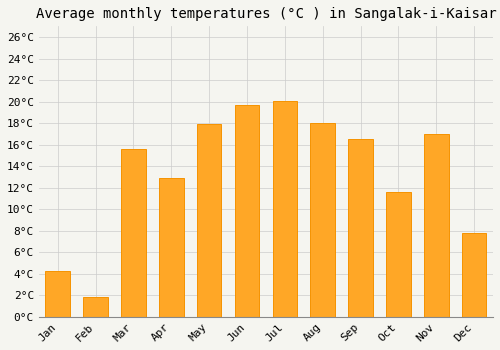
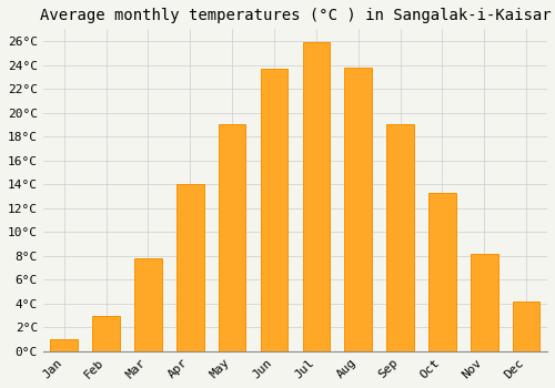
Jan: 4.3°C -> 1.0°C
Feb: 1.8°C -> 3.0°C
Mar: 15.6°C -> 7.8°C
Apr: 12.9°C -> 14.0°C
May: 17.9°C -> 19.0°C
Jun: 19.7°C -> 23.7°C
Jul: 20.1°C -> 25.9°C
Aug: 18.0°C -> 23.8°C
Sep: 16.5°C -> 19.0°C
Oct: 11.6°C -> 13.3°C
Nov: 17.0°C -> 8.2°C
Dec: 7.8°C -> 4.2°C
